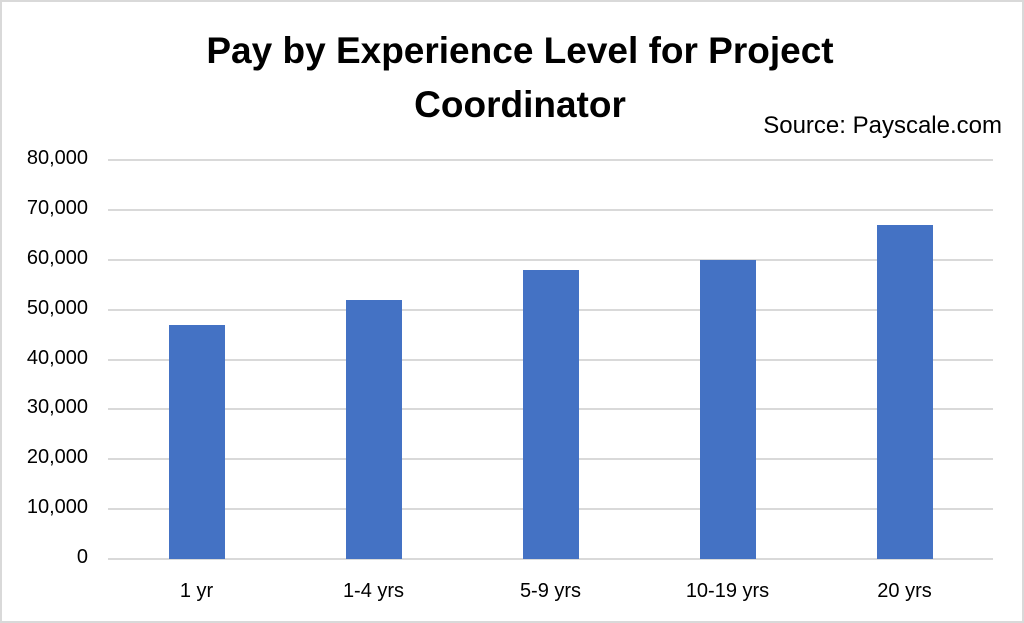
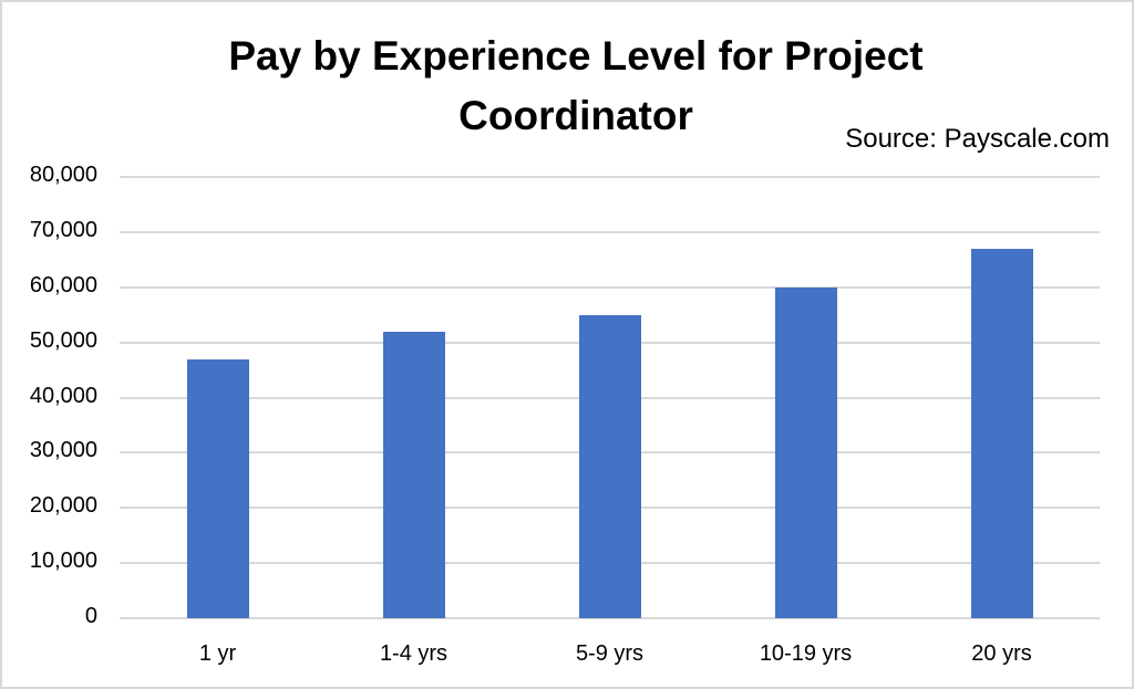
5-9 yrs: 58000 -> 55000
